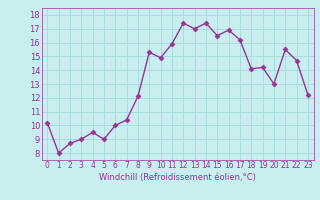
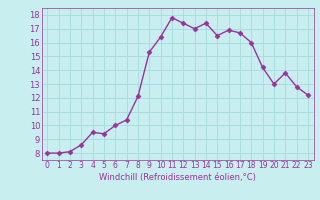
0: 10.2 -> 8.0
2: 8.7 -> 8.1
3: 9.0 -> 8.6
5: 9.0 -> 9.4
10: 14.9 -> 16.4
11: 15.9 -> 17.8
17: 16.2 -> 16.7
18: 14.1 -> 16.0
21: 15.5 -> 13.8
22: 14.7 -> 12.8
